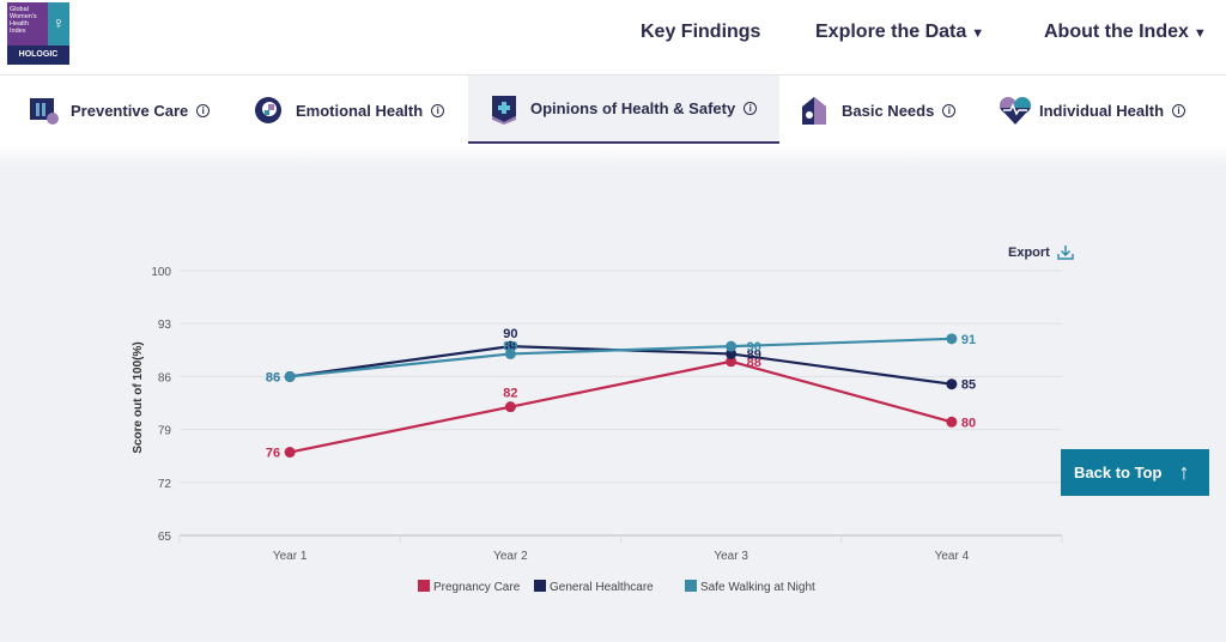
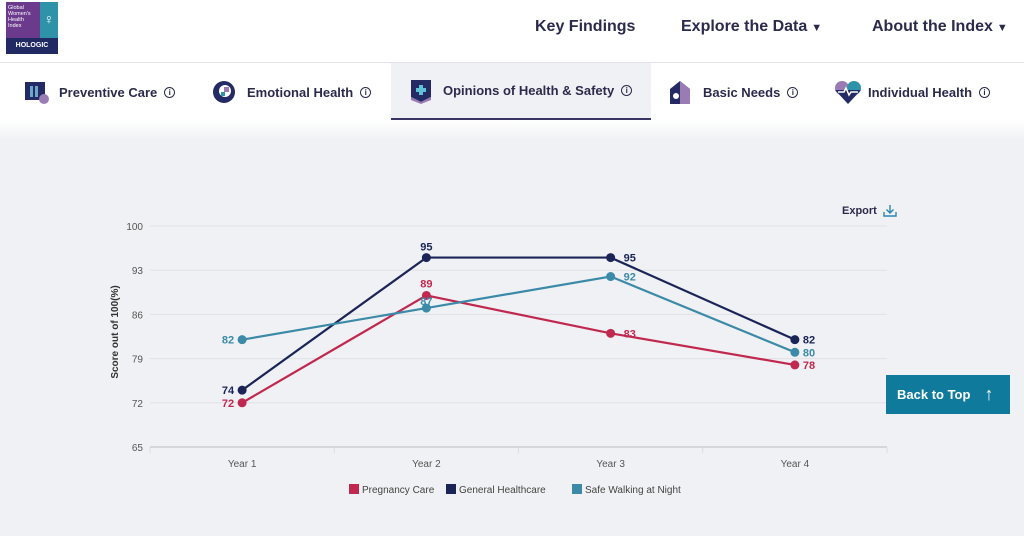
Pregnancy Care/Year 1: 76 -> 72
General Healthcare/Year 1: 86 -> 74
Safe Walking at Night/Year 1: 86 -> 82
Pregnancy Care/Year 2: 82 -> 89
General Healthcare/Year 2: 90 -> 95
Safe Walking at Night/Year 2: 89 -> 87
Pregnancy Care/Year 3: 88 -> 83
General Healthcare/Year 3: 89 -> 95
Safe Walking at Night/Year 3: 90 -> 92
Pregnancy Care/Year 4: 80 -> 78
General Healthcare/Year 4: 85 -> 82
Safe Walking at Night/Year 4: 91 -> 80
